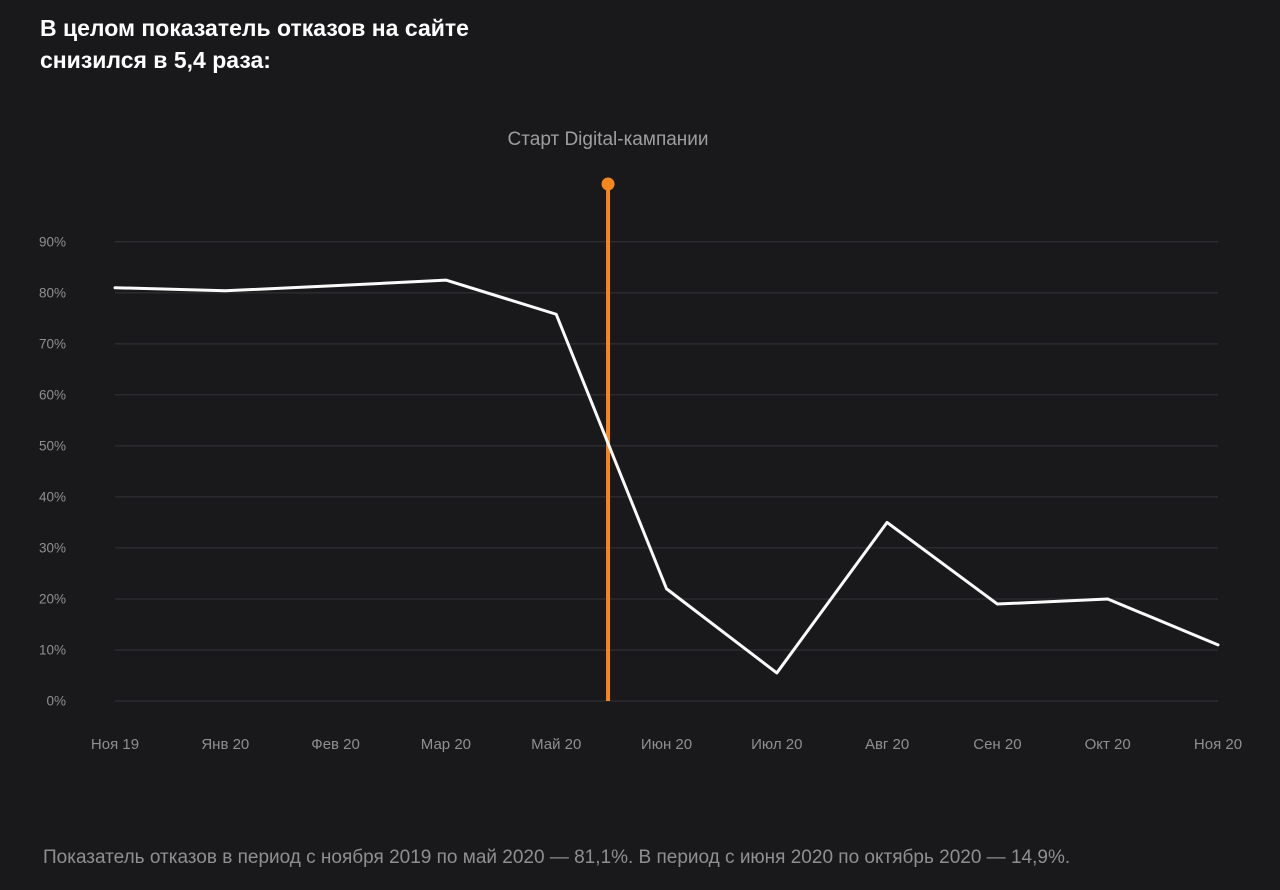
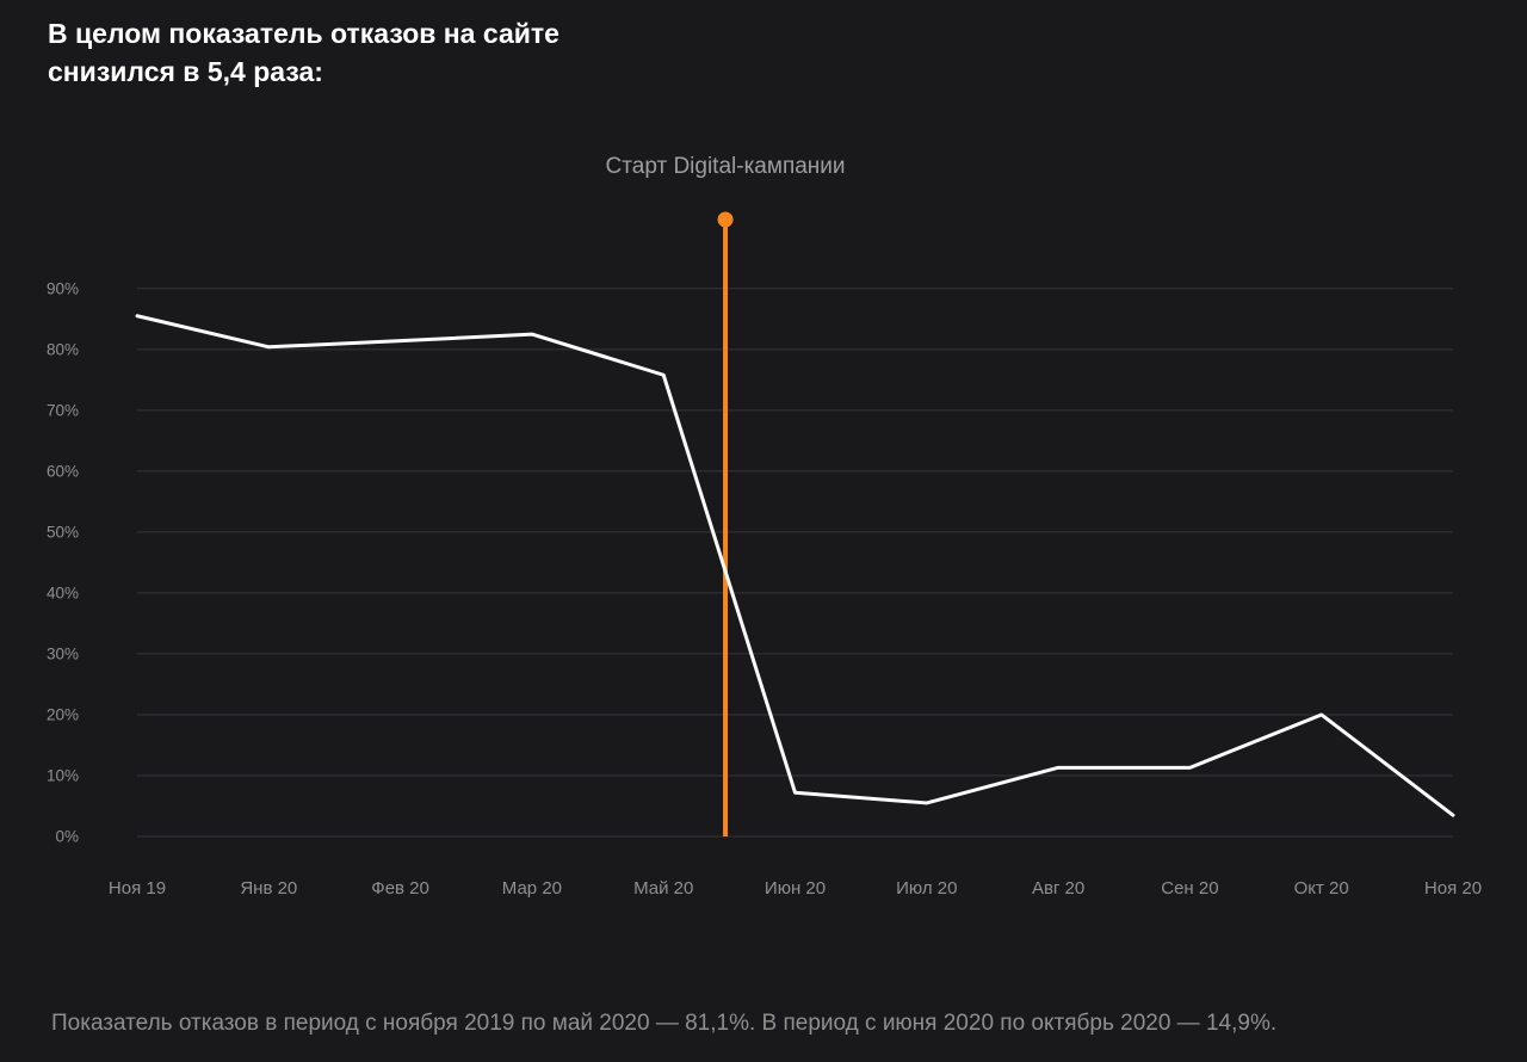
Ноя 19: 81% -> 86%
Июн 20: 22% -> 7%
Авг 20: 35% -> 11%
Сен 20: 19% -> 11%
Ноя 20: 11% -> 4%
